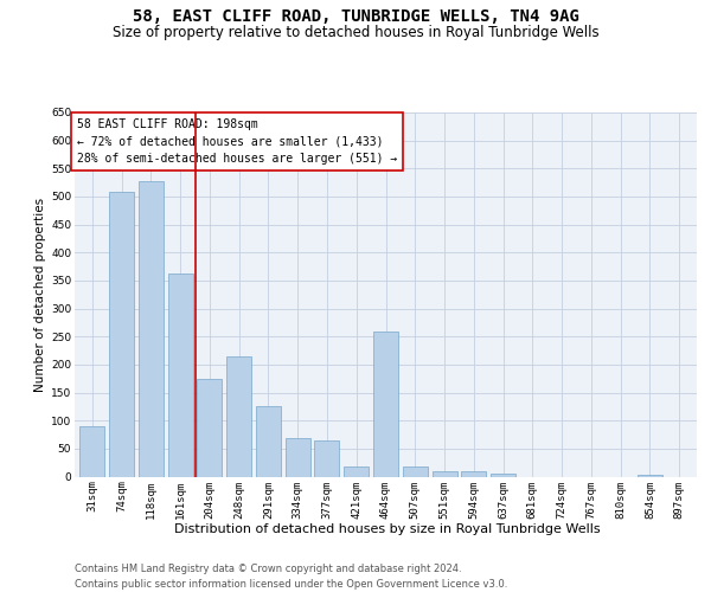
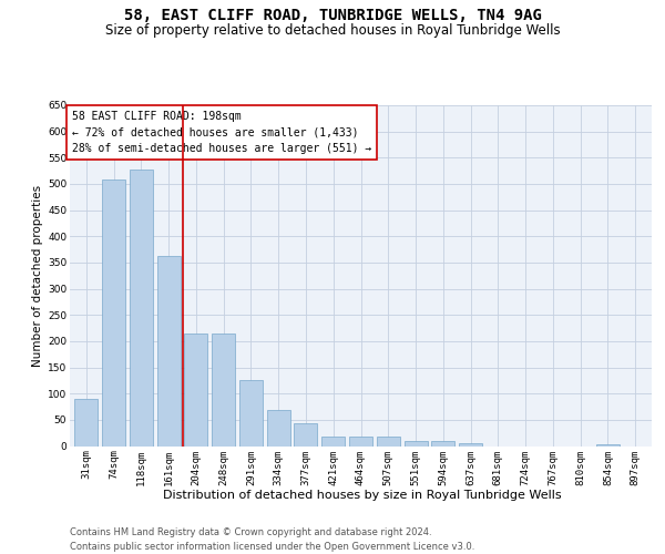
204sqm: 175 -> 215
377sqm: 65 -> 43
464sqm: 260 -> 18
